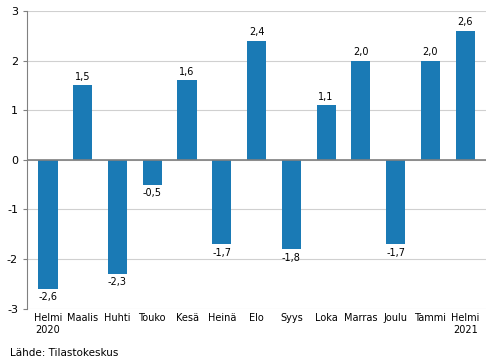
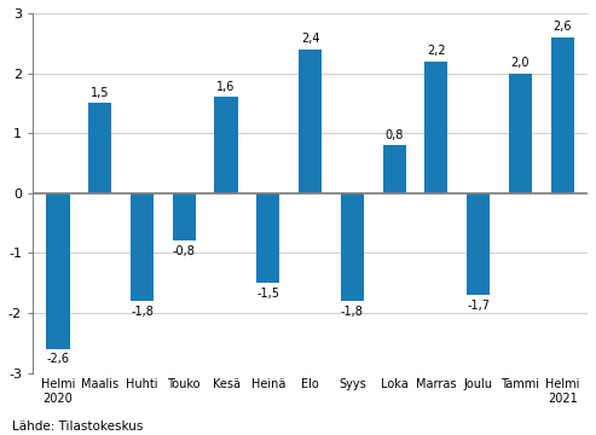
Huhti: -2,3 -> -1,8
Touko: -0,5 -> -0,8
Heinä: -1,7 -> -1,5
Loka: 1,1 -> 0,8
Marras: 2,0 -> 2,2
